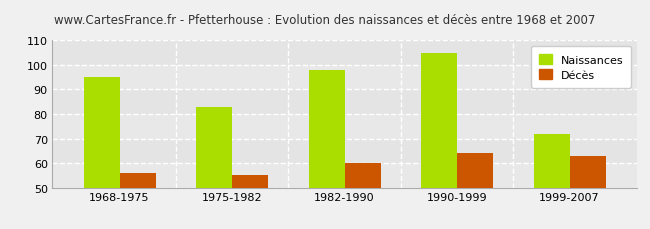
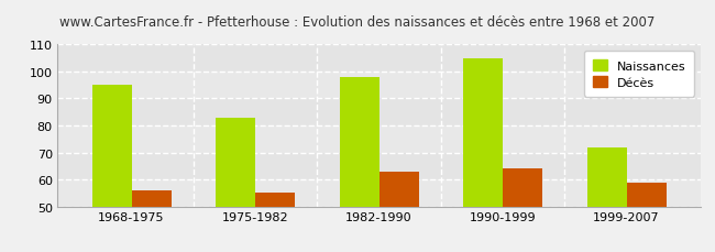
Décès/1982-1990: 60 -> 63
Décès/1999-2007: 63 -> 59
